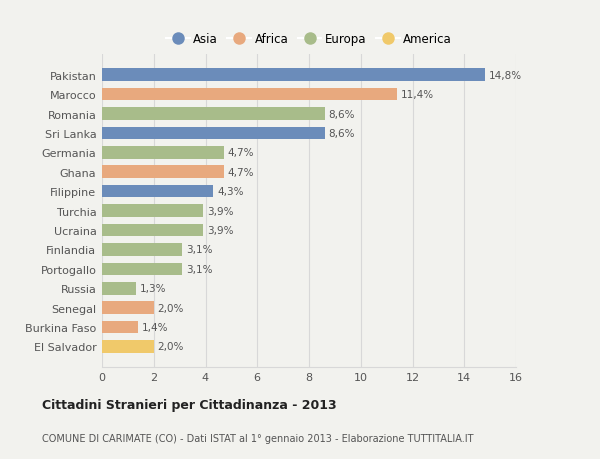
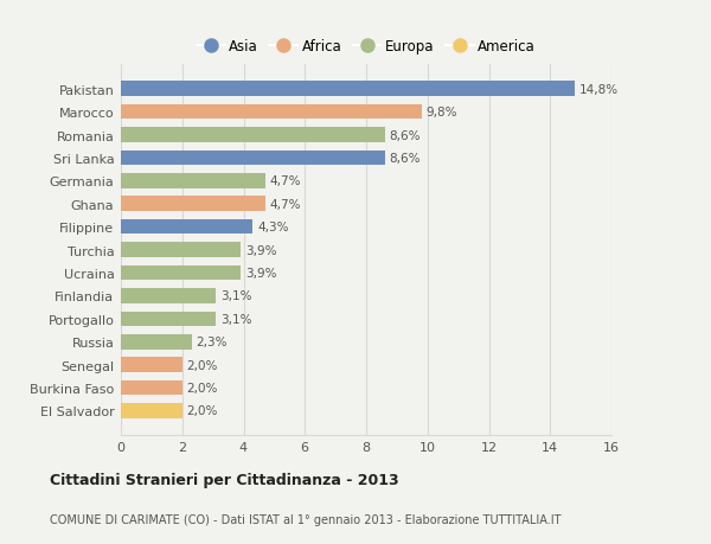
Marocco: 11,4% -> 9,8%
Russia: 1,3% -> 2,3%
Burkina Faso: 1,4% -> 2,0%
